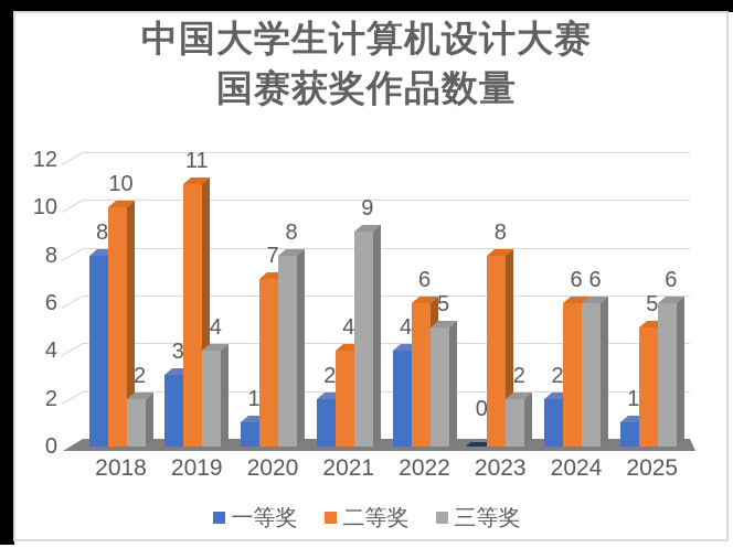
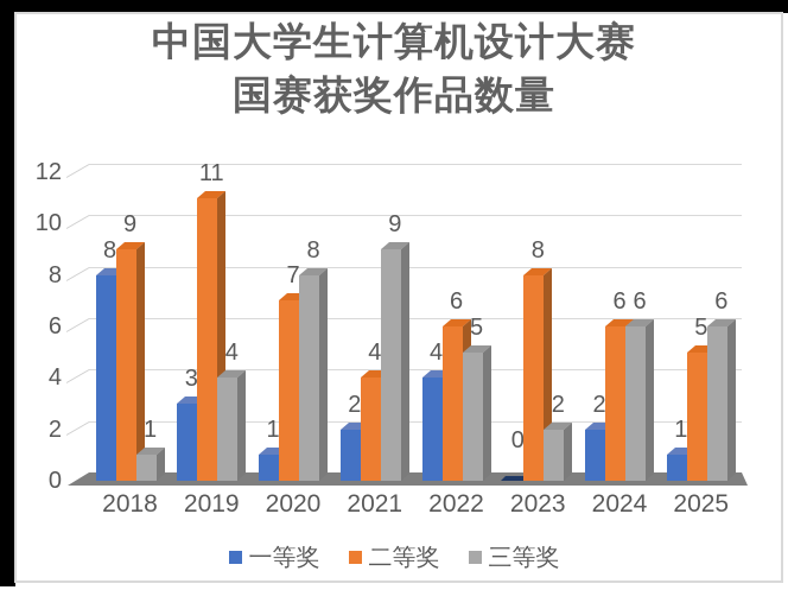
二等奖/2018: 10 -> 9
三等奖/2018: 2 -> 1
